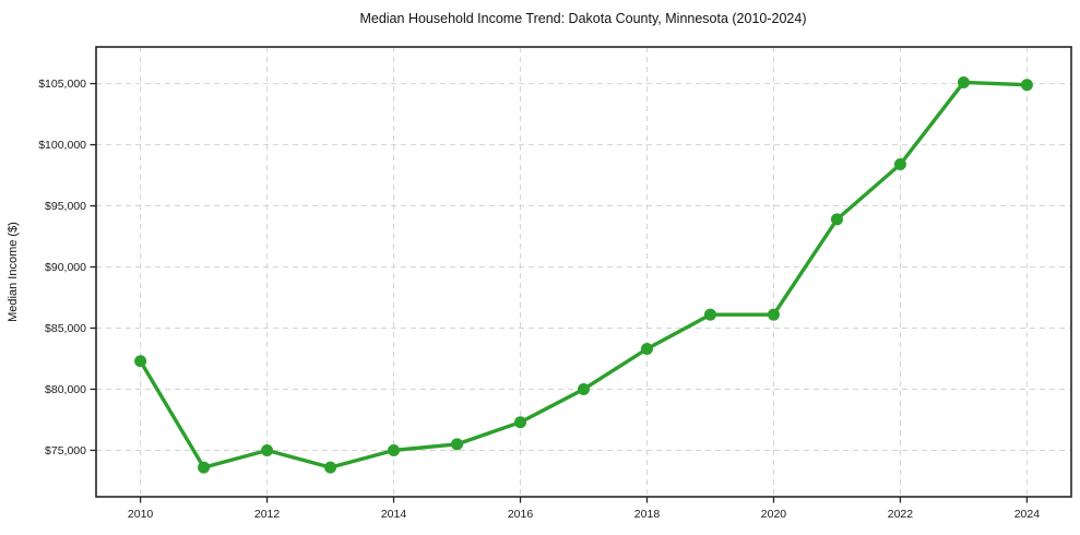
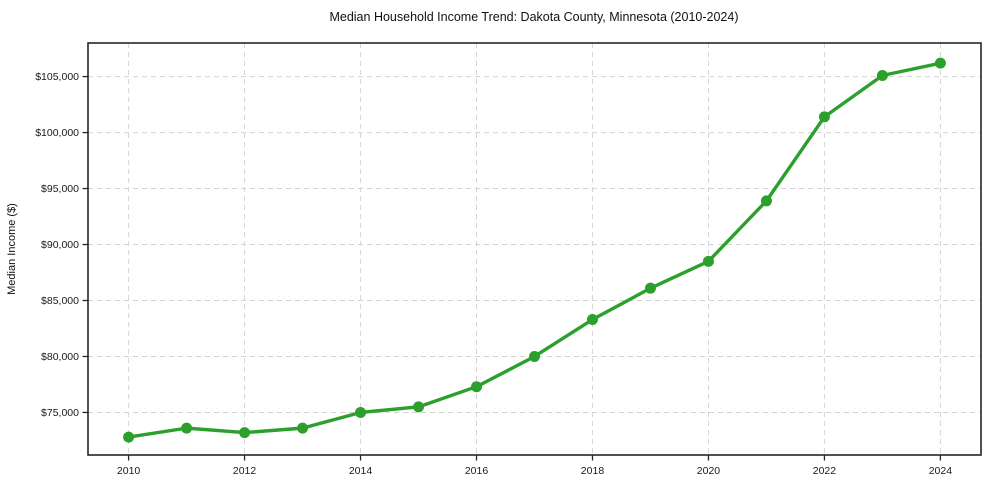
2010: $82300 -> $72800
2012: $75000 -> $73200
2020: $86100 -> $88500
2022: $98400 -> $101400
2024: $104900 -> $106200
